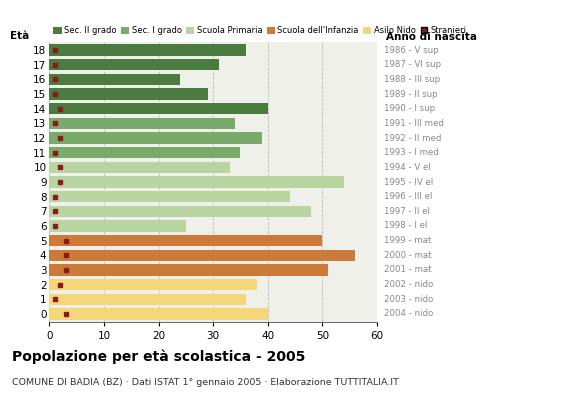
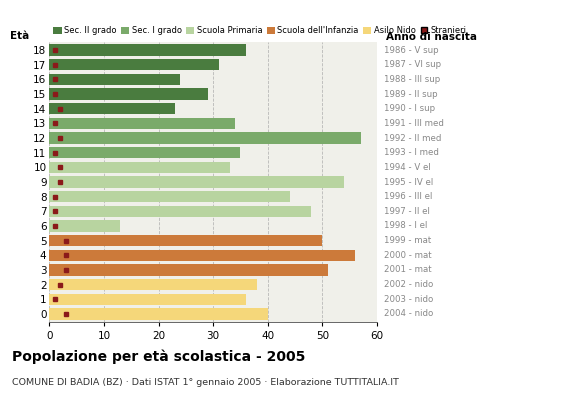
14: 40 -> 23
12: 39 -> 57
6: 25 -> 13
